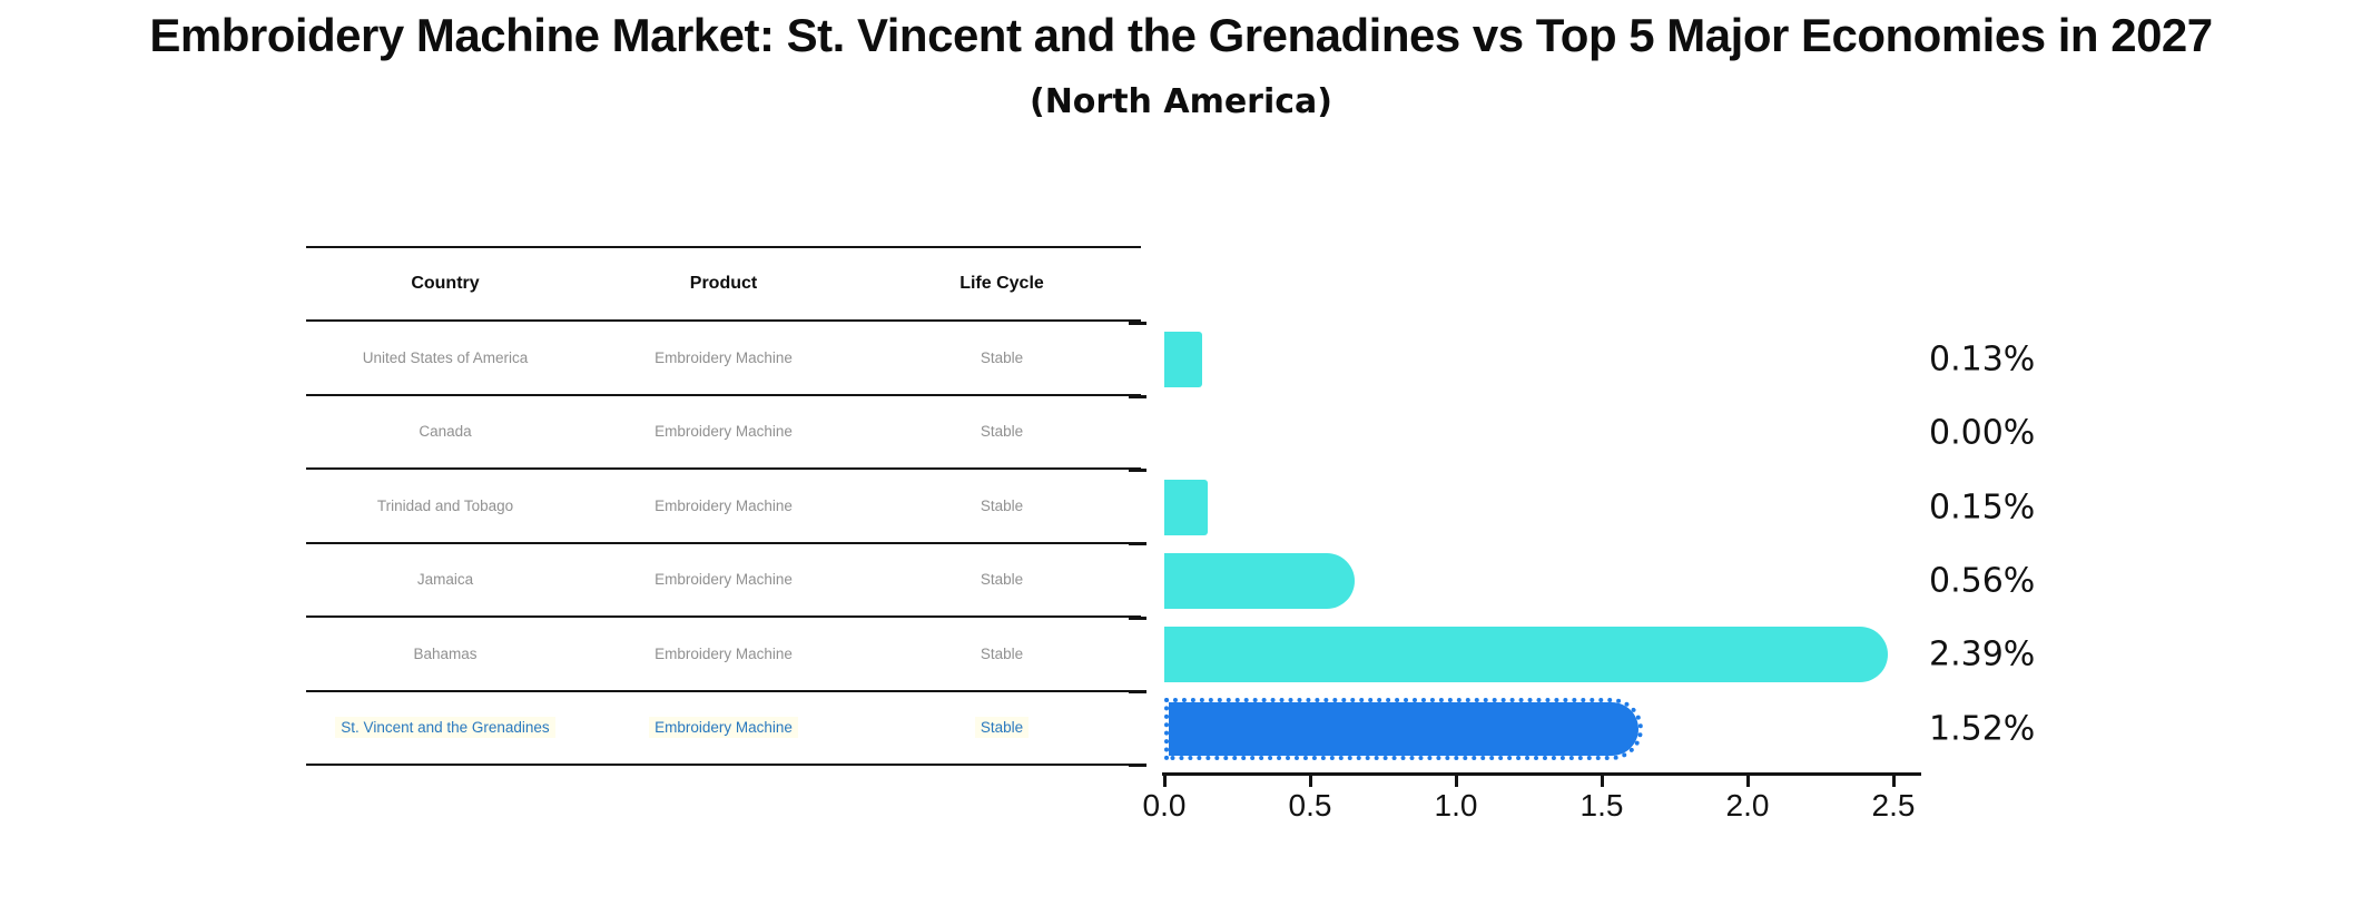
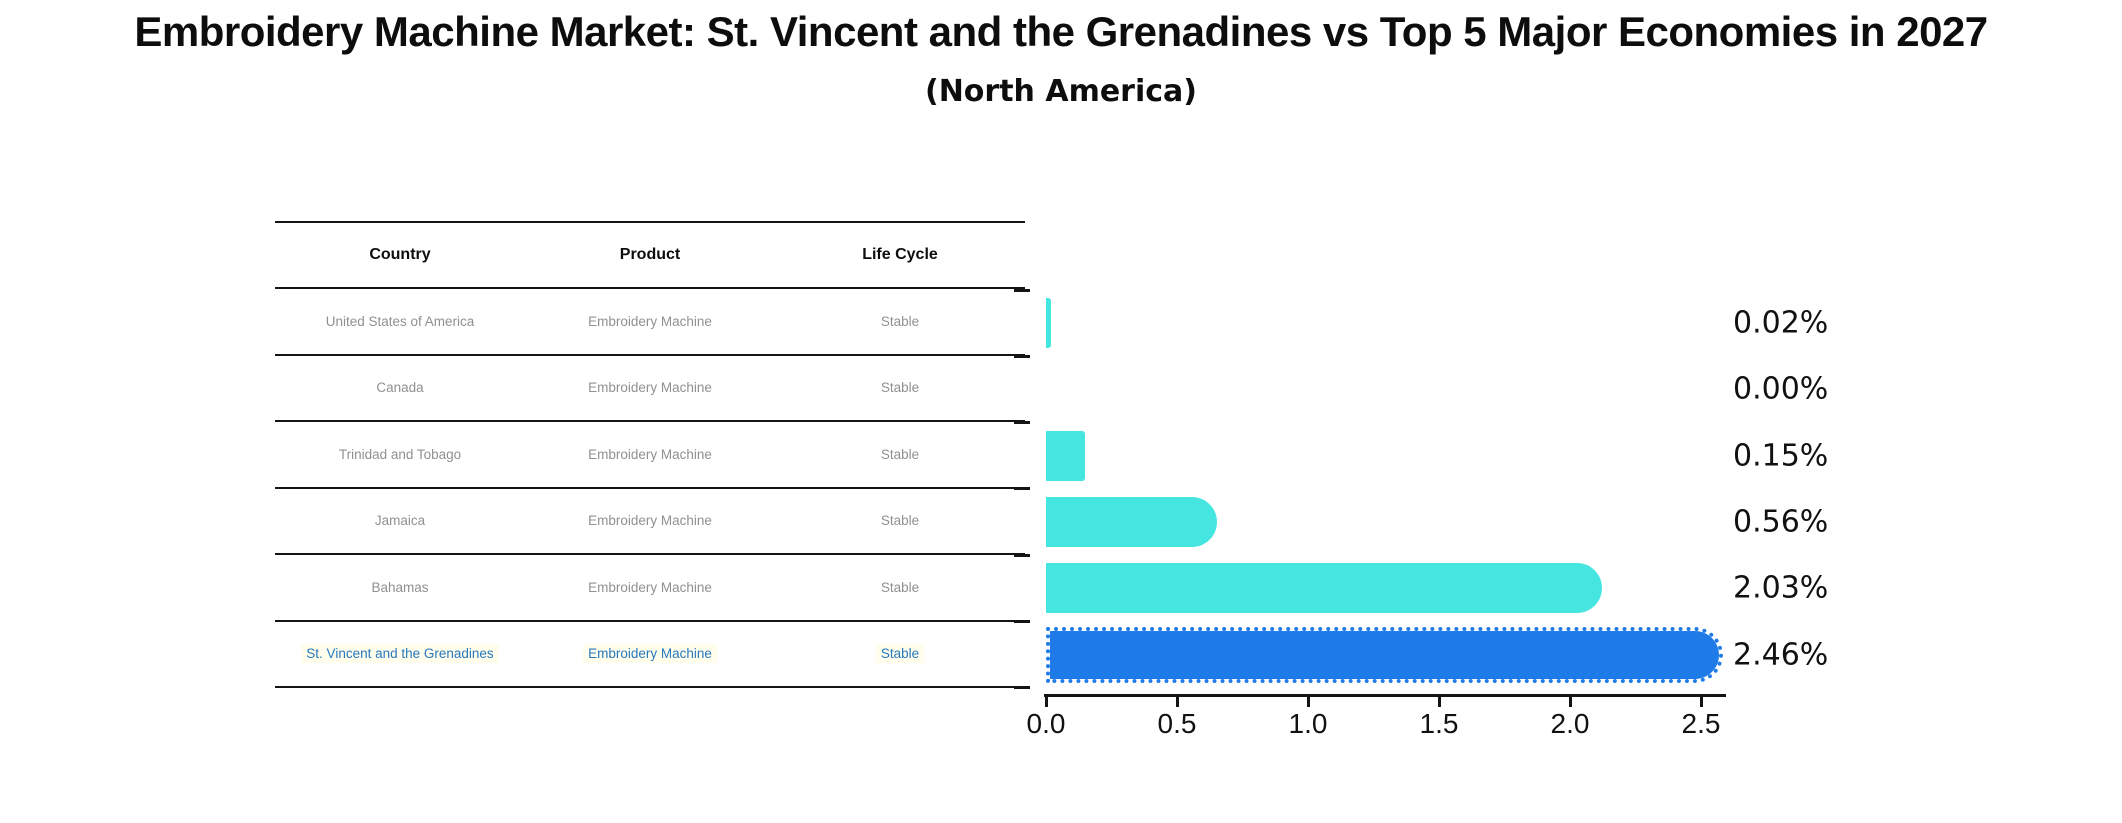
United States of America: 0.13% -> 0.02%
Bahamas: 2.39% -> 2.03%
St. Vincent and the Grenadines: 1.52% -> 2.46%
